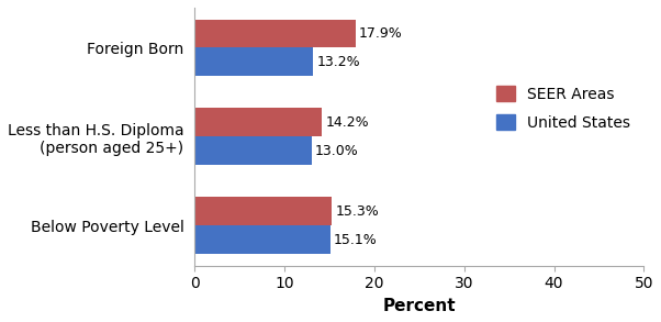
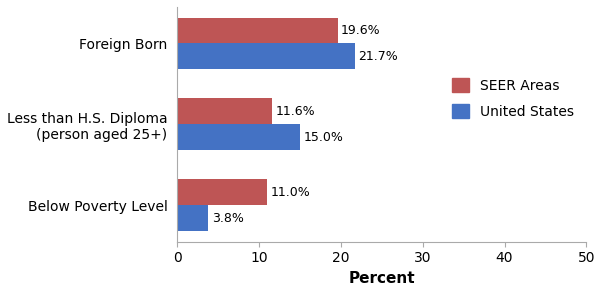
SEER Areas/Foreign Born: 17.9% -> 19.6%
United States/Foreign Born: 13.2% -> 21.7%
SEER Areas/Less than H.S. Diploma (person aged 25+): 14.2% -> 11.6%
United States/Less than H.S. Diploma (person aged 25+): 13.0% -> 15.0%
SEER Areas/Below Poverty Level: 15.3% -> 11.0%
United States/Below Poverty Level: 15.1% -> 3.8%
